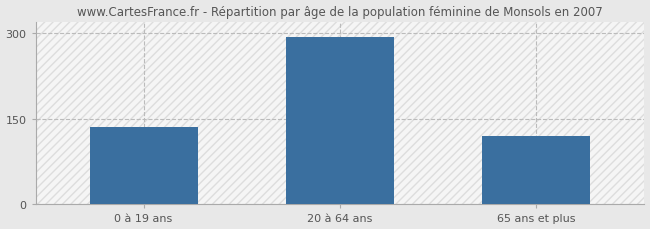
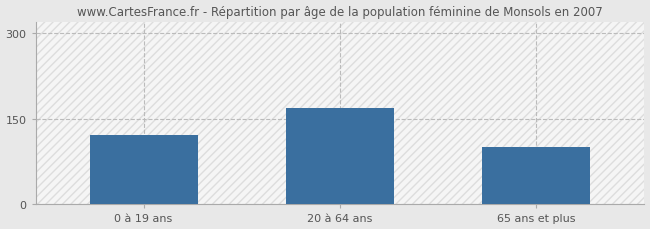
0 à 19 ans: 135 -> 122
20 à 64 ans: 293 -> 168
65 ans et plus: 120 -> 100
